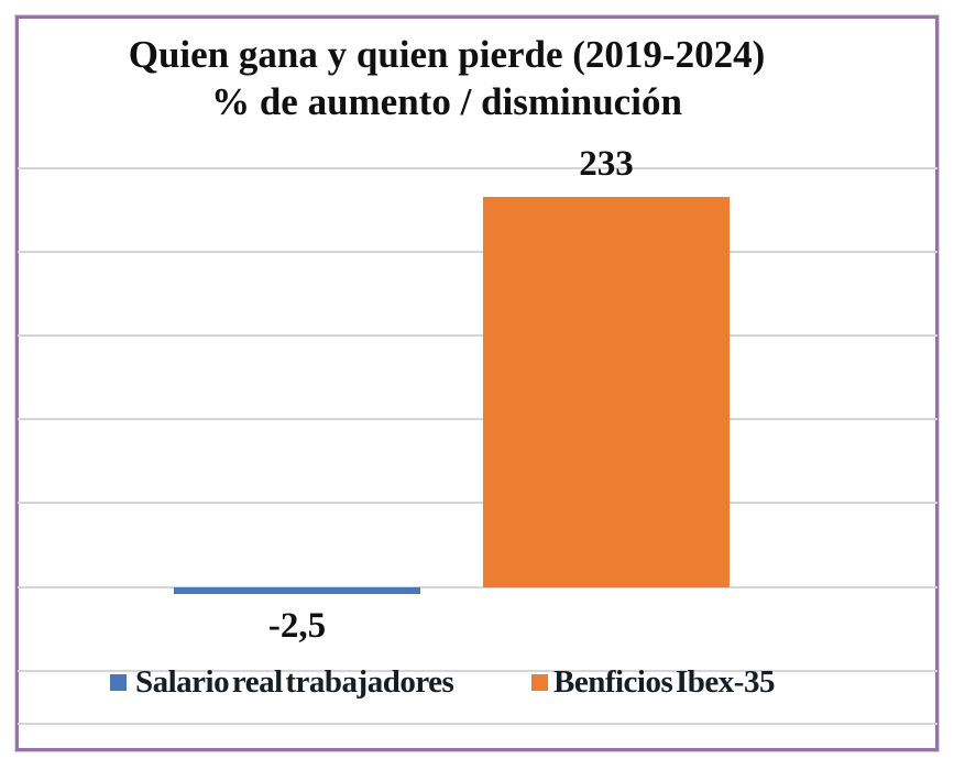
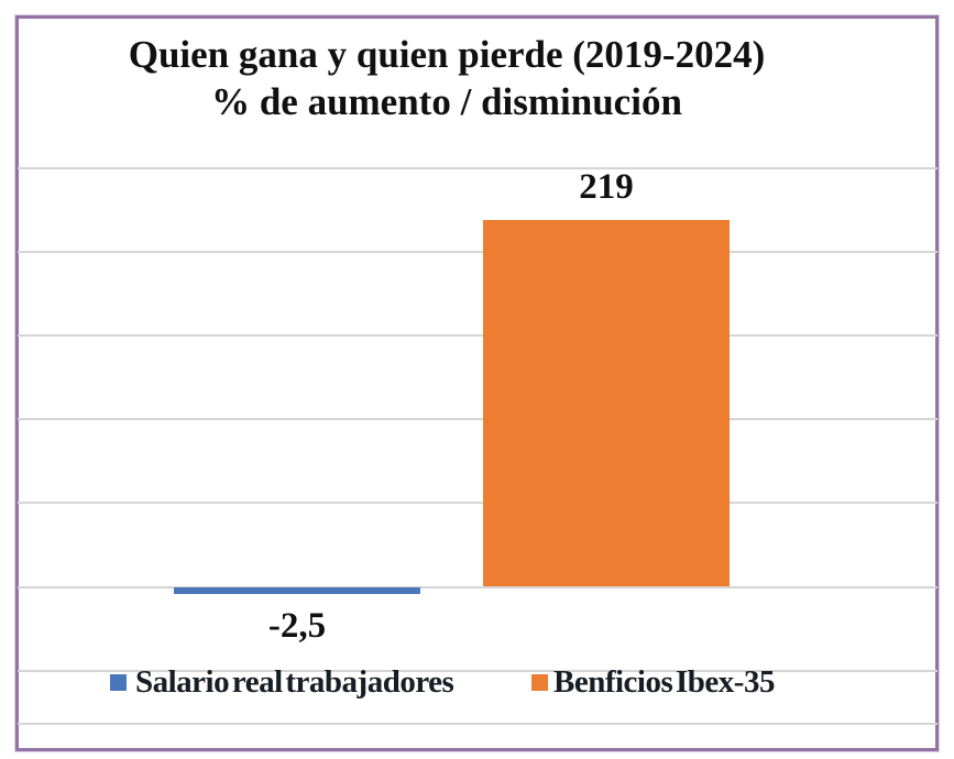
Benficios Ibex-35: 233 -> 219
